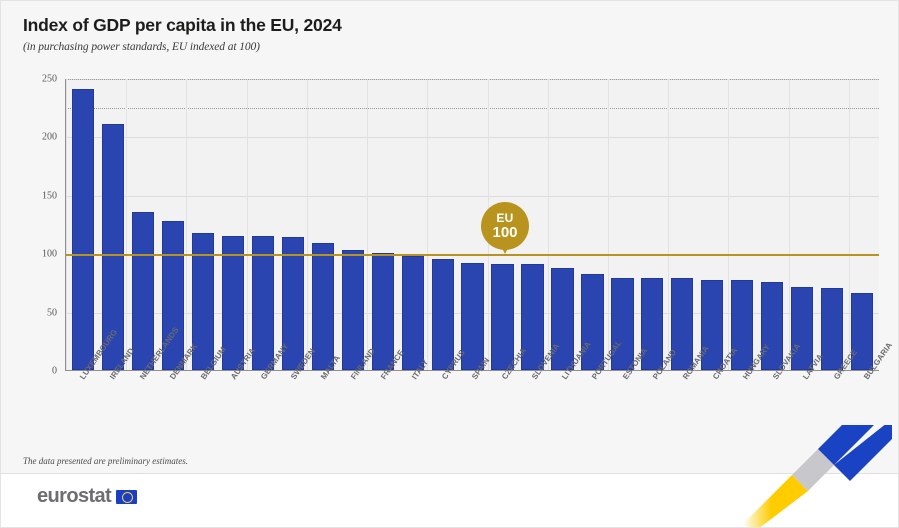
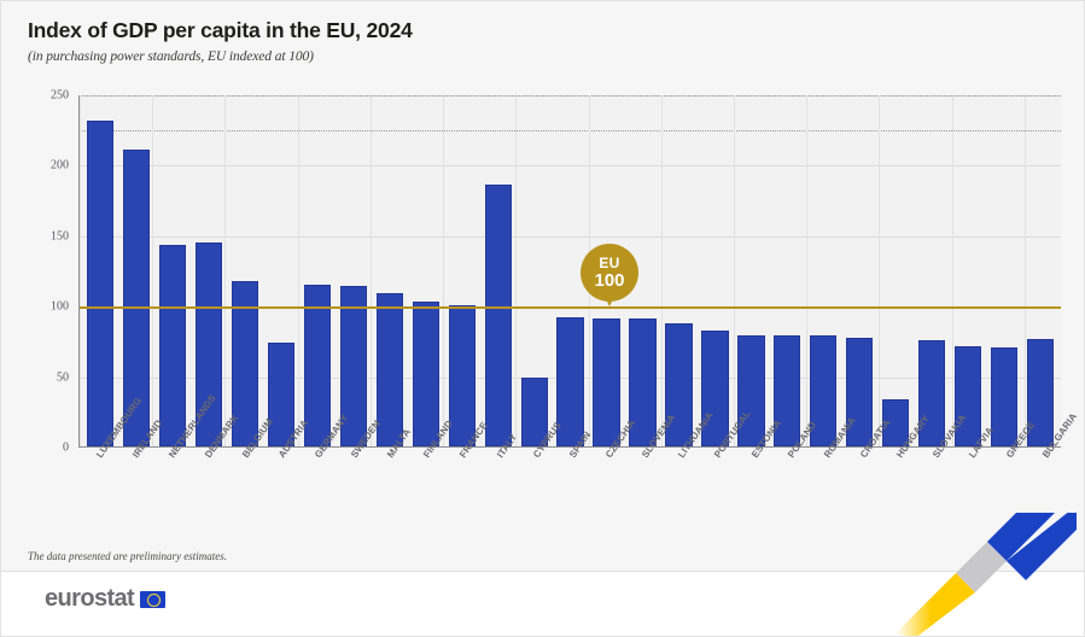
LUXEMBOURG: 241 -> 231
NETHERLANDS: 135 -> 143
DENMARK: 128 -> 145
AUSTRIA: 115 -> 74
ITALY: 98 -> 186
CYPRUS: 95 -> 49
HUNGARY: 77 -> 33
BULGARIA: 66 -> 76
